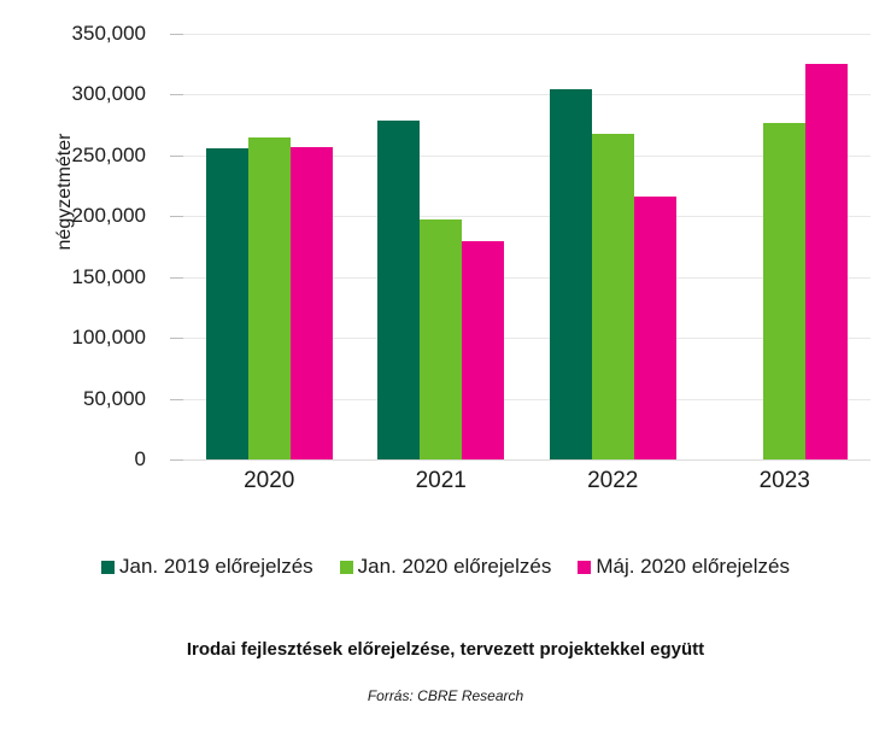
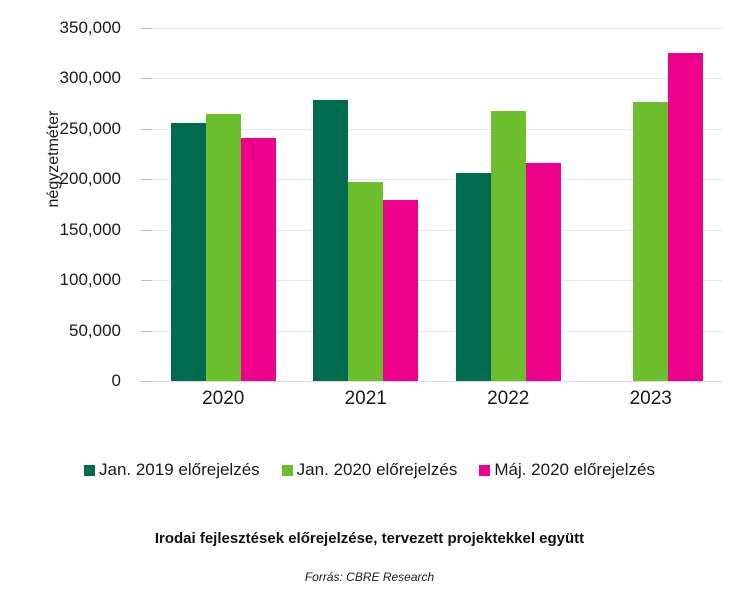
Máj. 2020 előrejelzés/2020: 257000 -> 241000
Jan. 2019 előrejelzés/2022: 304000 -> 206000
